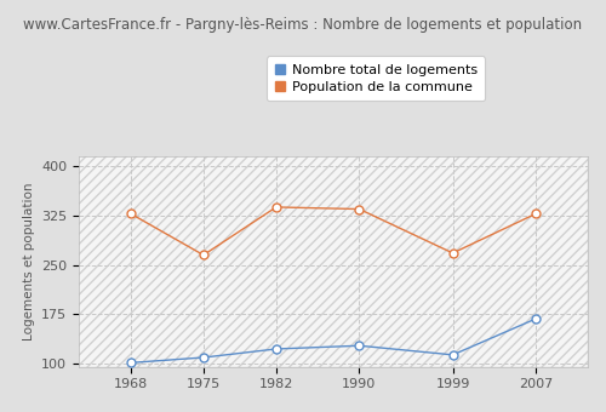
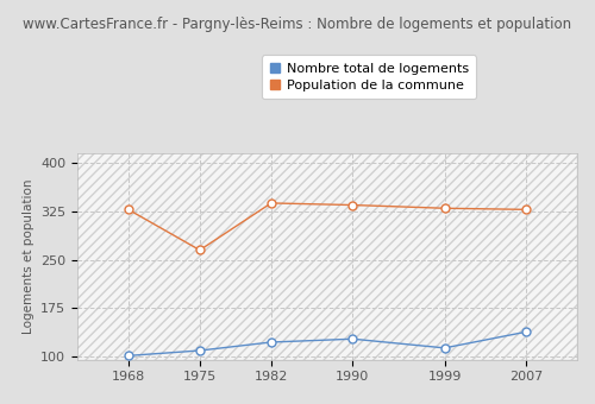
Population de la commune/1999: 268 -> 330
Nombre total de logements/2007: 168 -> 138
